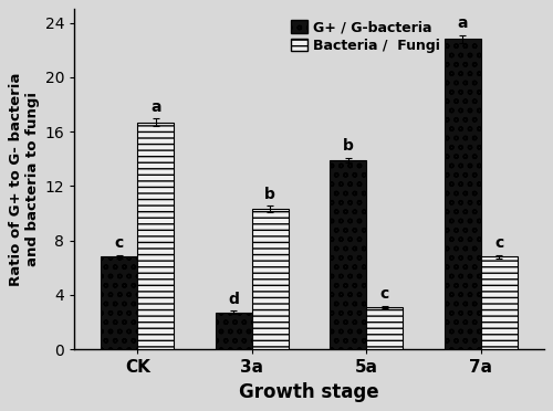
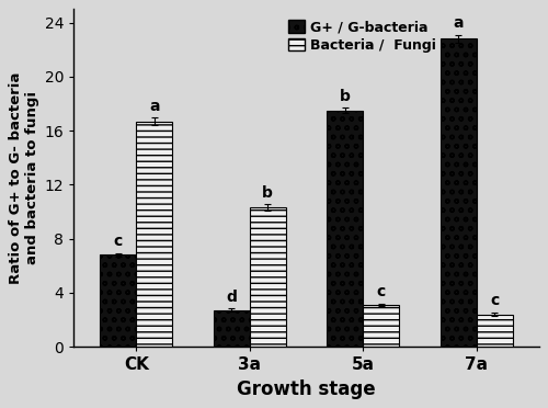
G+ / G-bacteria/5a: 13.9 -> 17.5
Bacteria / Fungi/7a: 6.8 -> 2.4
